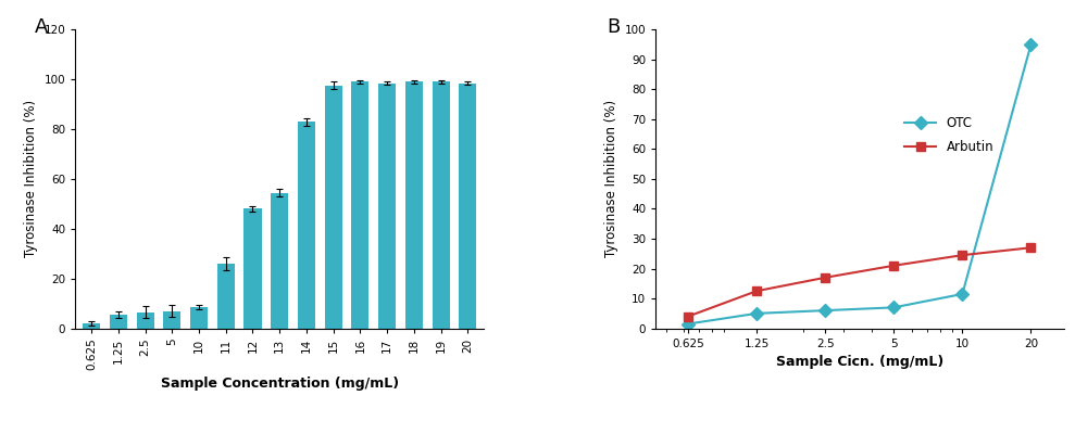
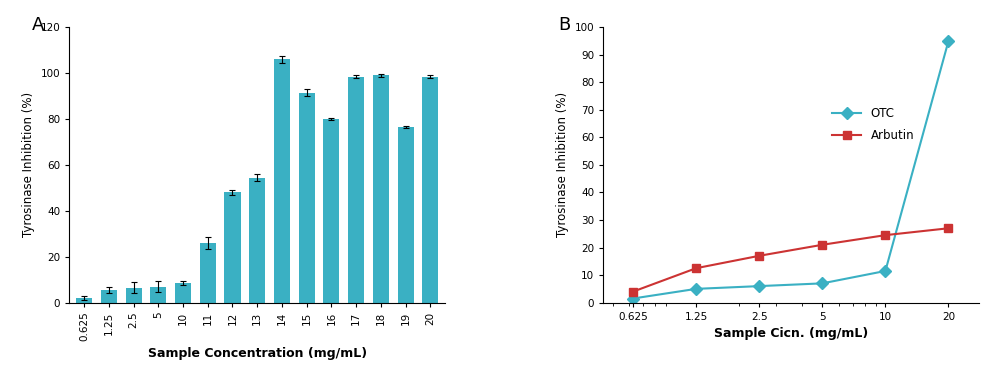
14: 83.0 -> 106.0
15: 97.5 -> 91.5
16: 99.0 -> 80.0
19: 99.0 -> 76.5
